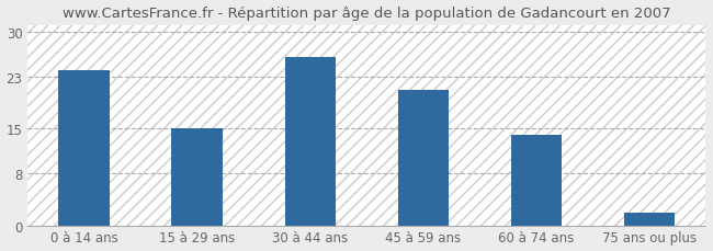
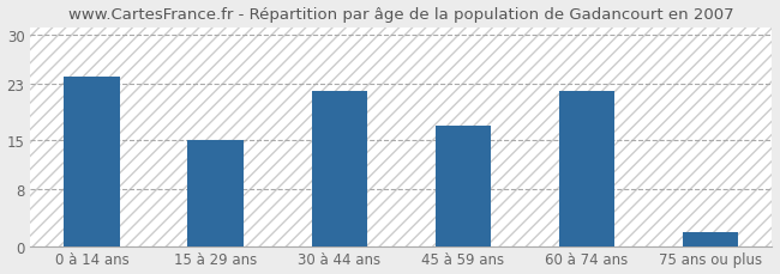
30 à 44 ans: 26 -> 22
45 à 59 ans: 21 -> 17
60 à 74 ans: 14 -> 22
